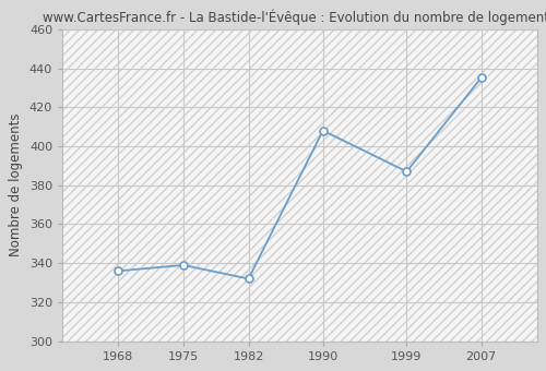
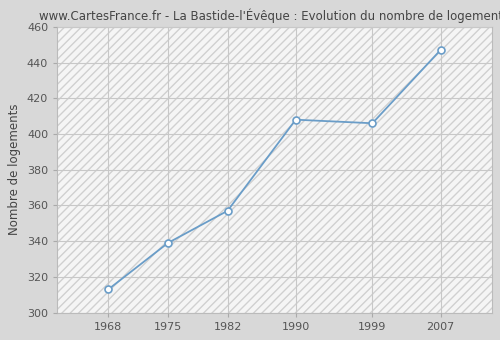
1968: 336 -> 313
1982: 332 -> 357
1999: 387 -> 406
2007: 435 -> 447
